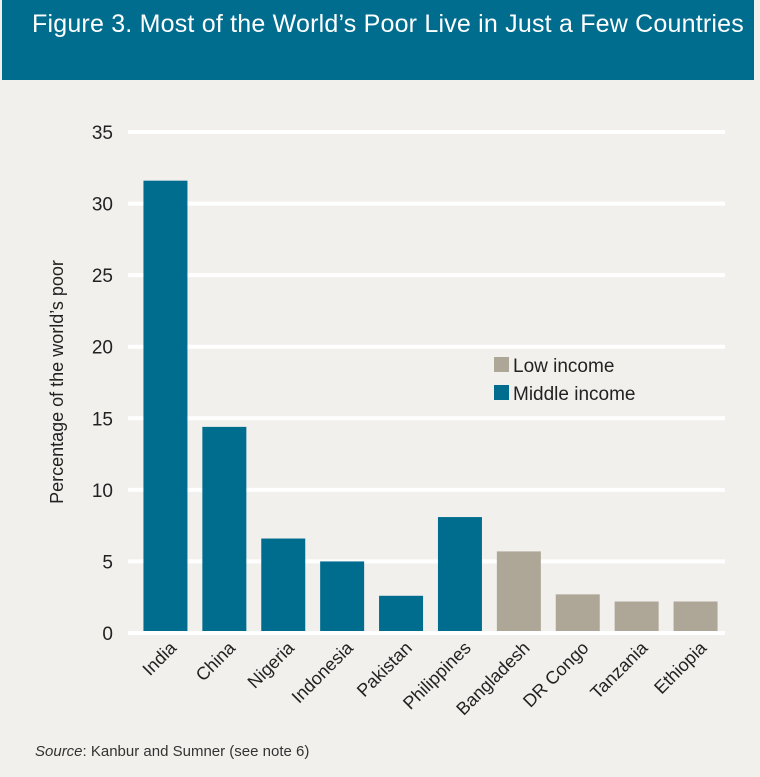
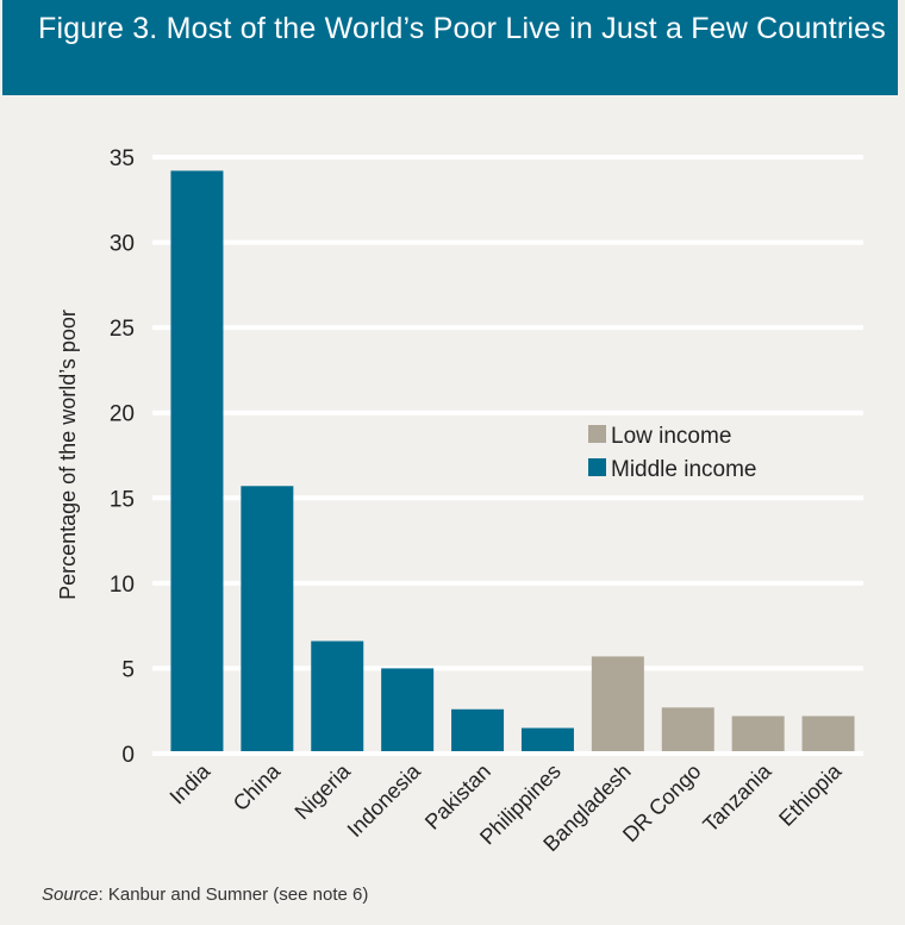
India: 31.6 -> 34.2
China: 14.4 -> 15.7
Philippines: 8.1 -> 1.5
